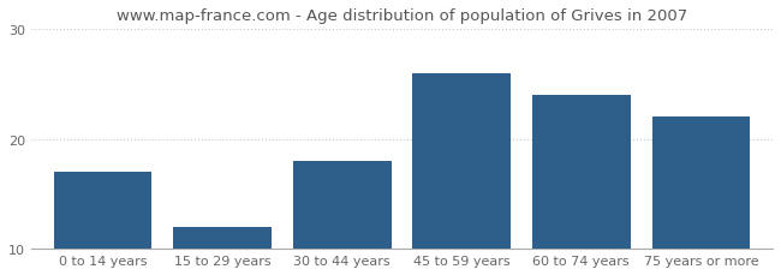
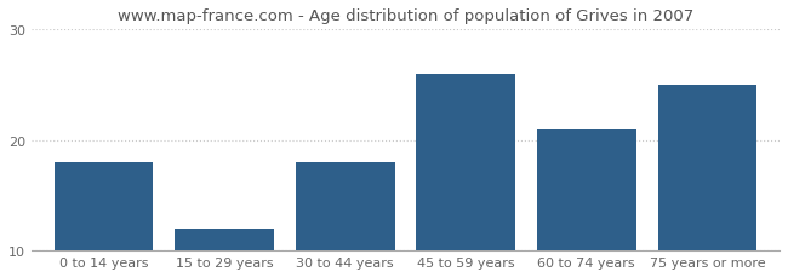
0 to 14 years: 17 -> 18
60 to 74 years: 24 -> 21
75 years or more: 22 -> 25
